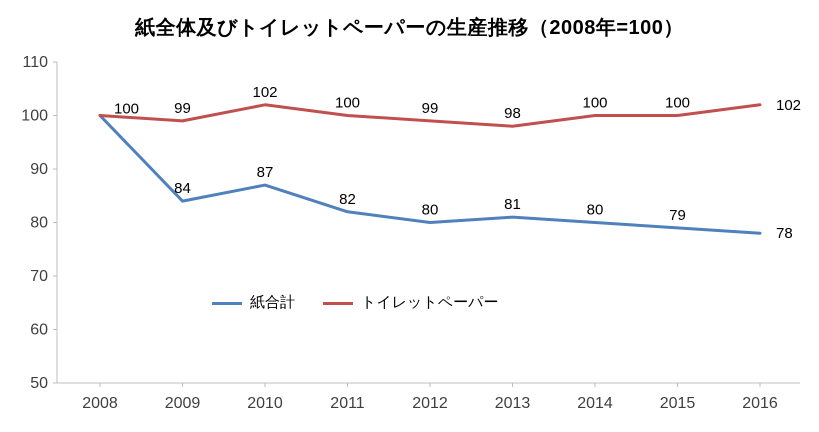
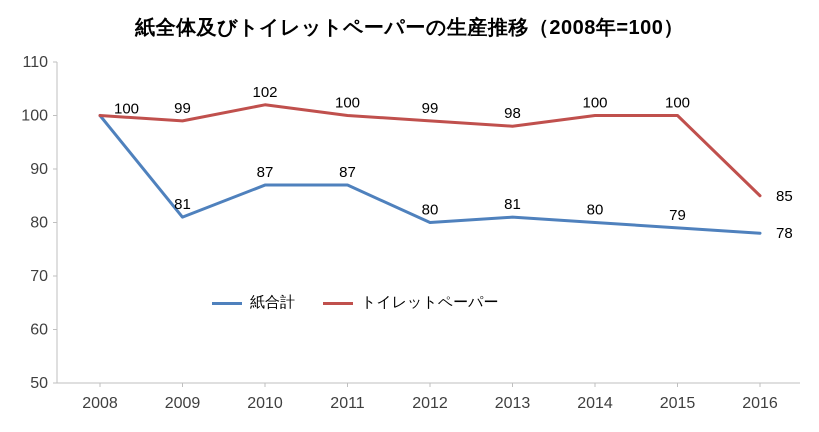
紙合計/2009: 84 -> 81
紙合計/2011: 82 -> 87
トイレットペーパー/2016: 102 -> 85
